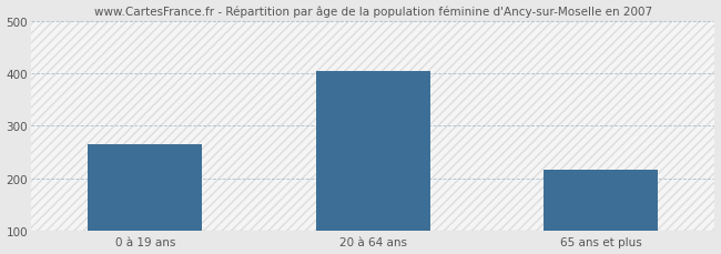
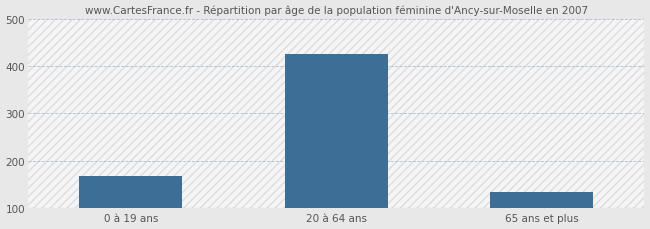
0 à 19 ans: 265 -> 168
20 à 64 ans: 405 -> 425
65 ans et plus: 215 -> 133
